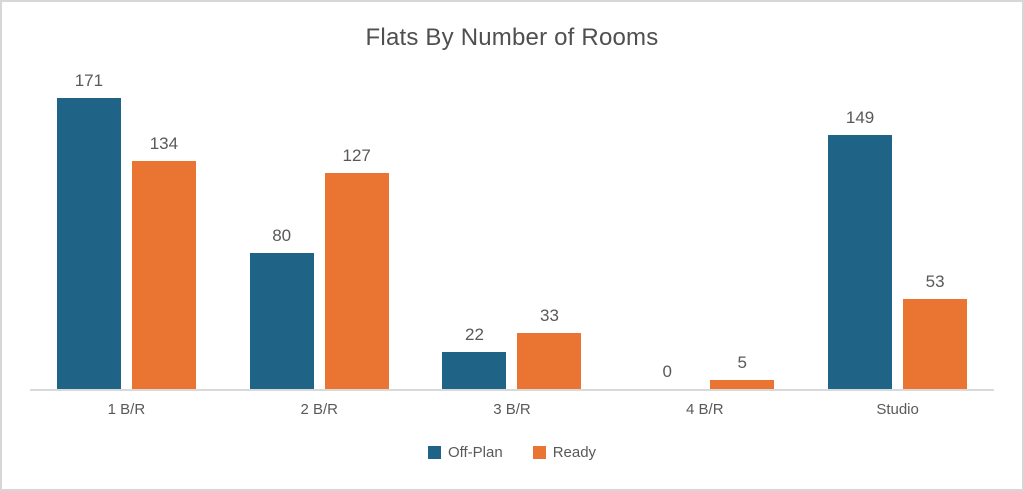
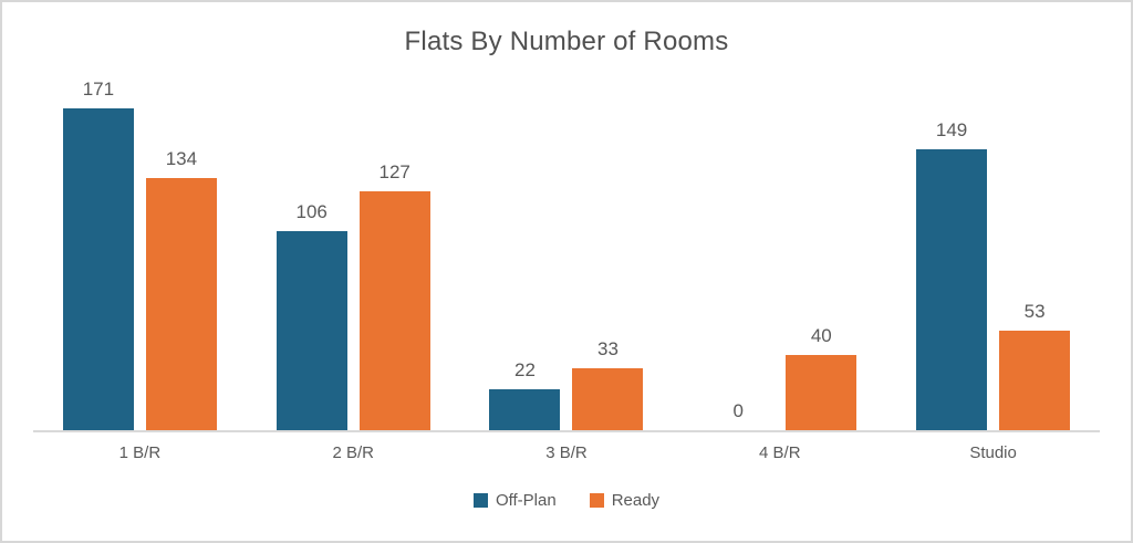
Off-Plan/2 B/R: 80 -> 106
Ready/4 B/R: 5 -> 40
